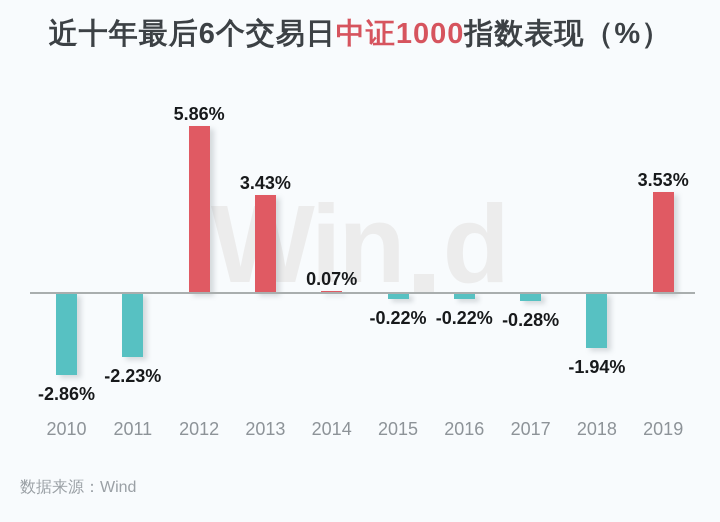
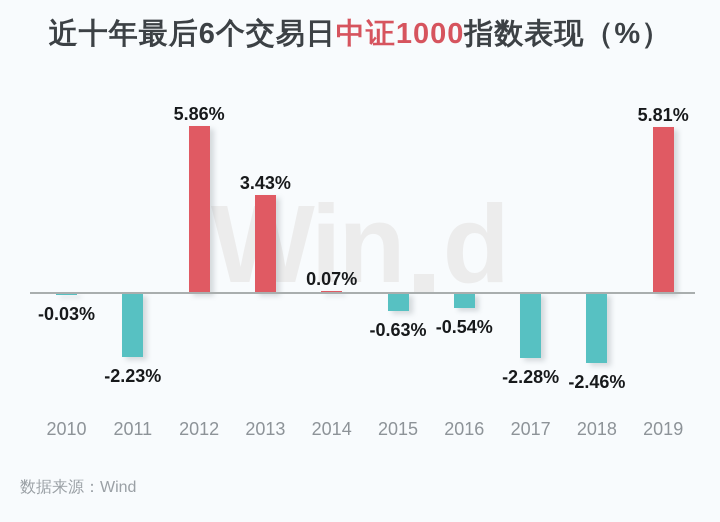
2010: -2.86% -> -0.03%
2015: -0.22% -> -0.63%
2016: -0.22% -> -0.54%
2017: -0.28% -> -2.28%
2018: -1.94% -> -2.46%
2019: 3.53% -> 5.81%
